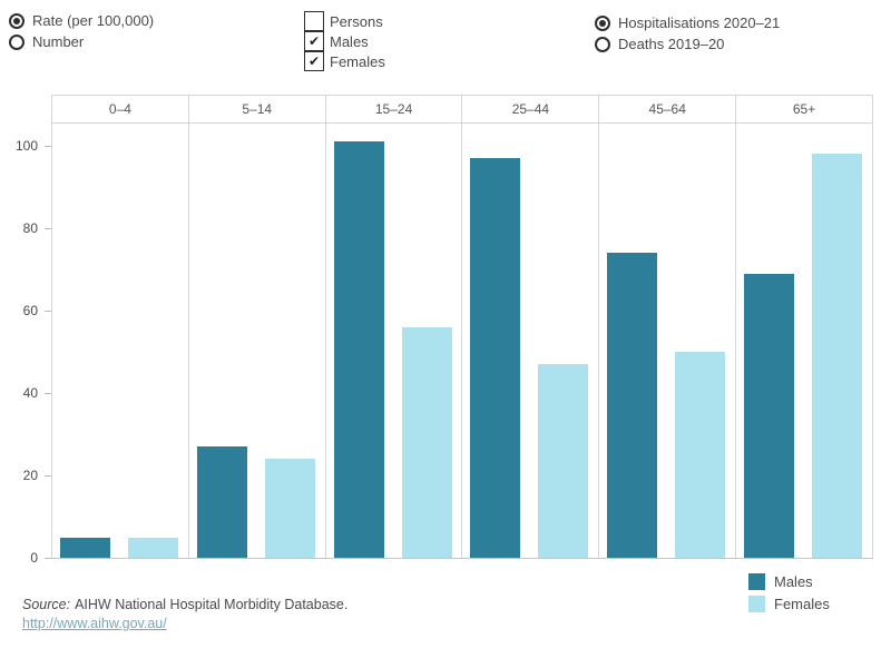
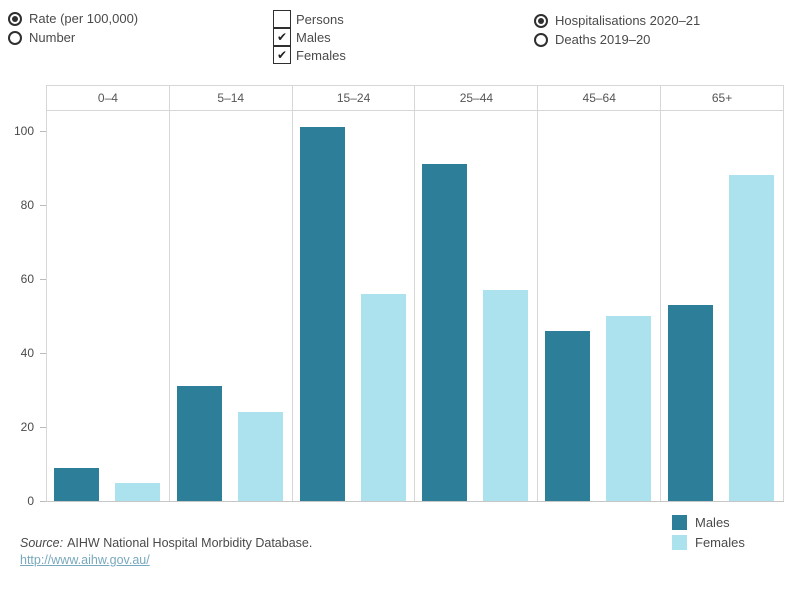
Males/0–4: 5 -> 9
Males/5–14: 27 -> 31
Males/25–44: 97 -> 91
Females/25–44: 47 -> 57
Males/45–64: 74 -> 46
Males/65+: 69 -> 53
Females/65+: 98 -> 88
